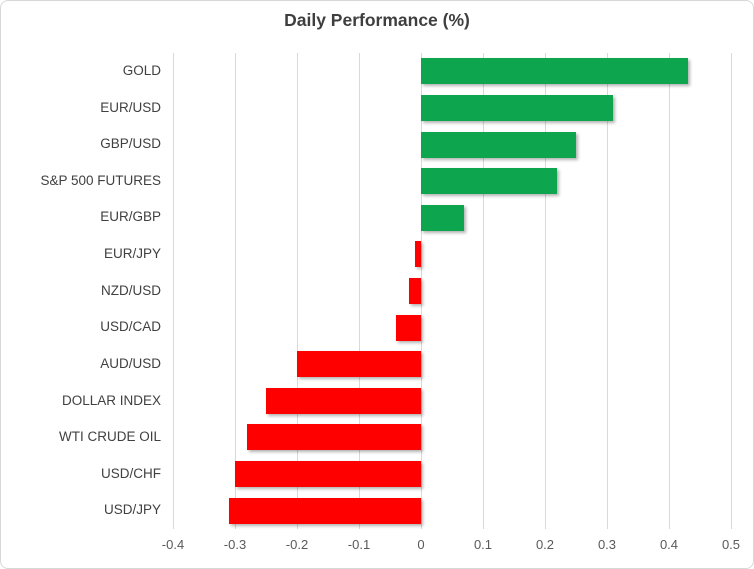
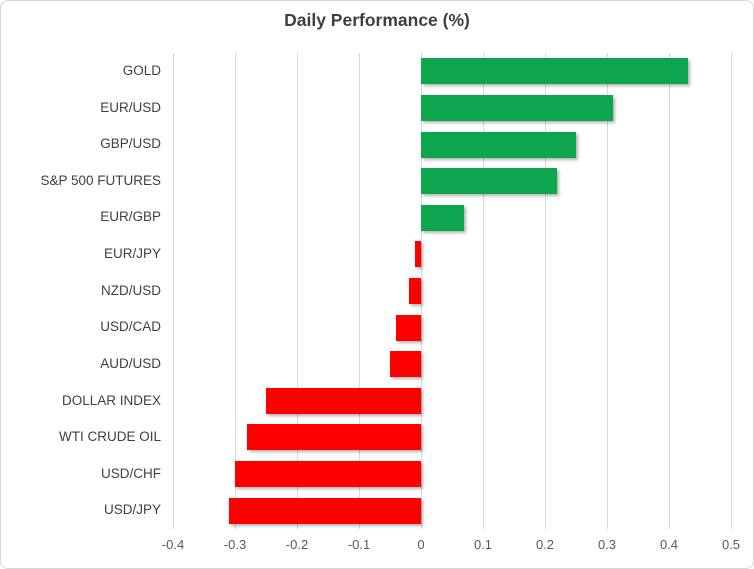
AUD/USD: -0.20 -> -0.05
